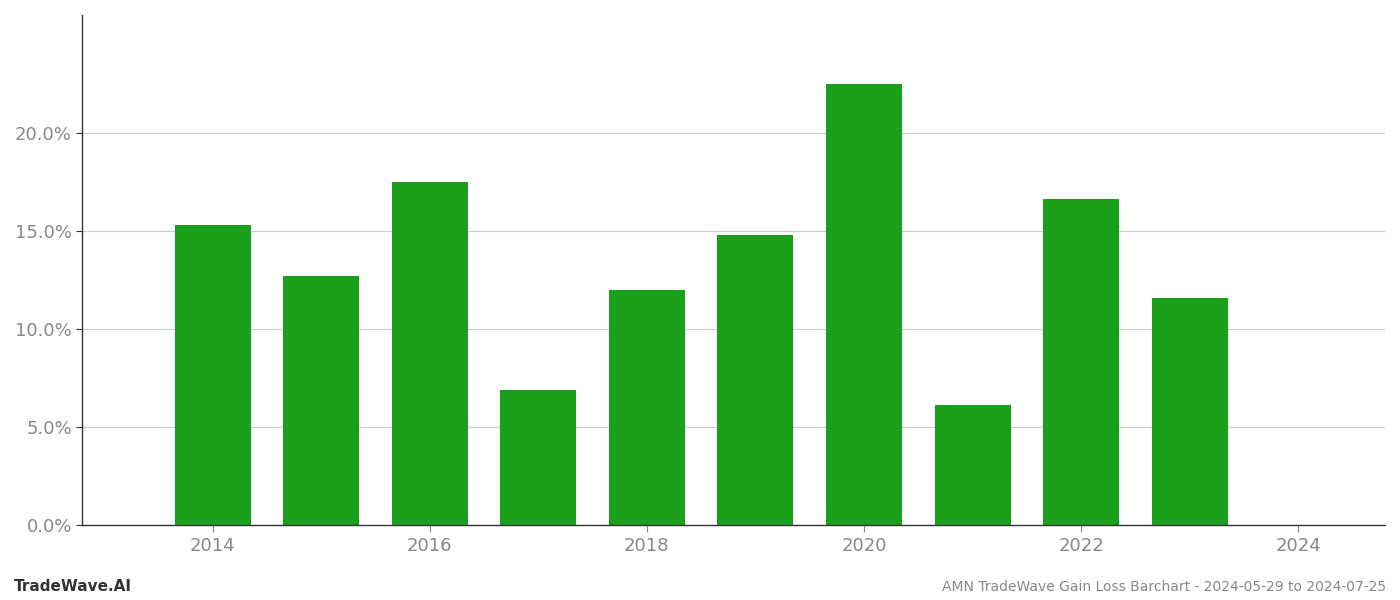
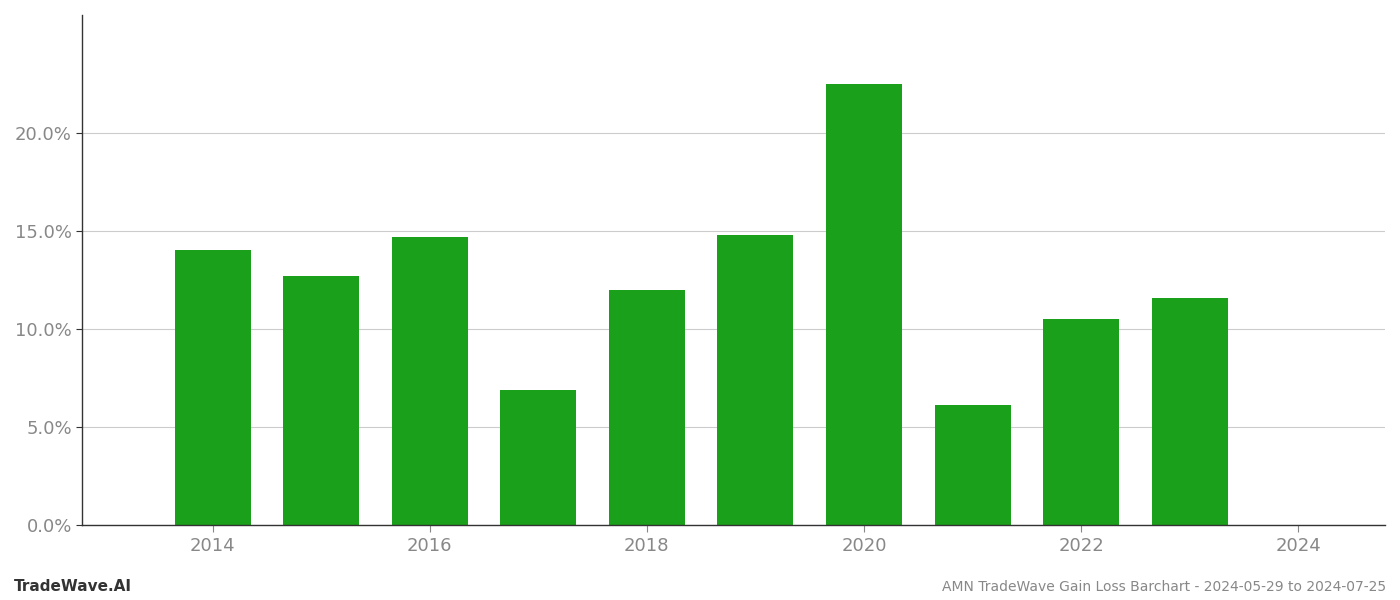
2014: 15.3% -> 14.0%
2016: 17.5% -> 14.7%
2022: 16.6% -> 10.5%
